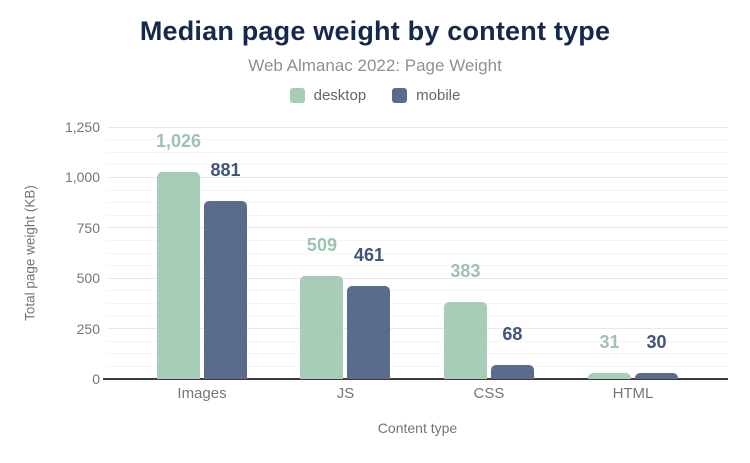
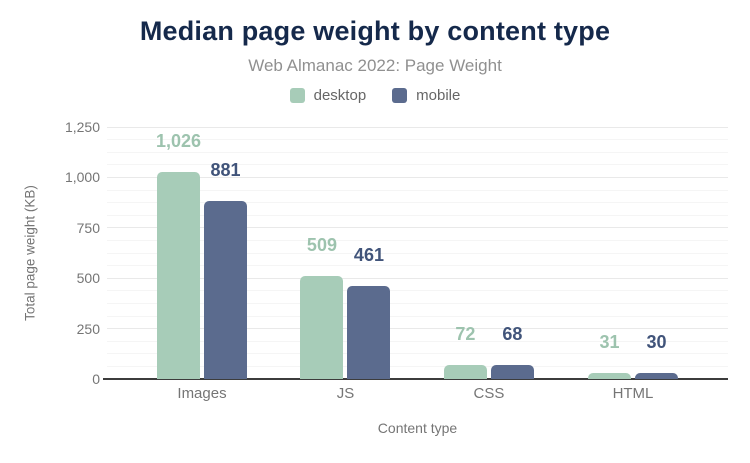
desktop/CSS: 383 -> 72
